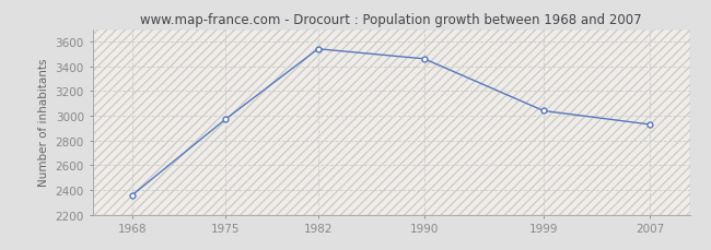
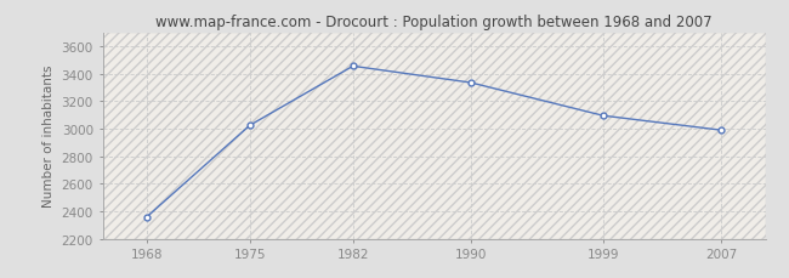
1975: 2970 -> 3020
1982: 3540 -> 3460
1990: 3460 -> 3340
1999: 3040 -> 3100
2007: 2930 -> 2990
